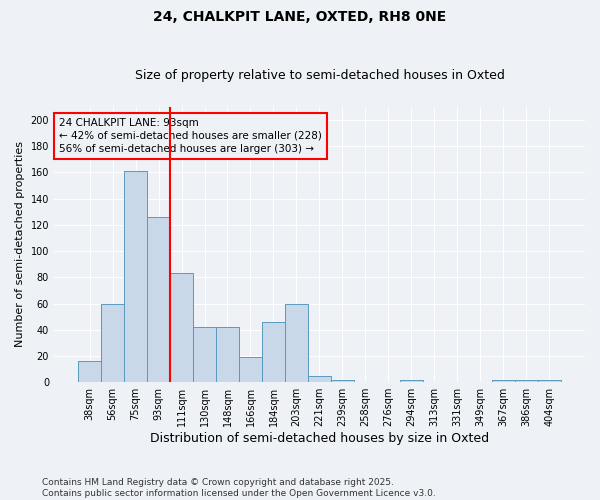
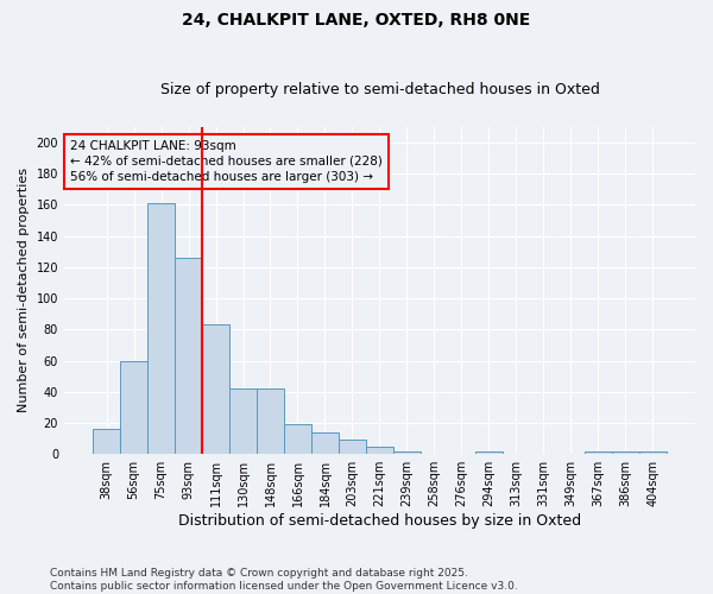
184sqm: 46 -> 14
203sqm: 60 -> 9
